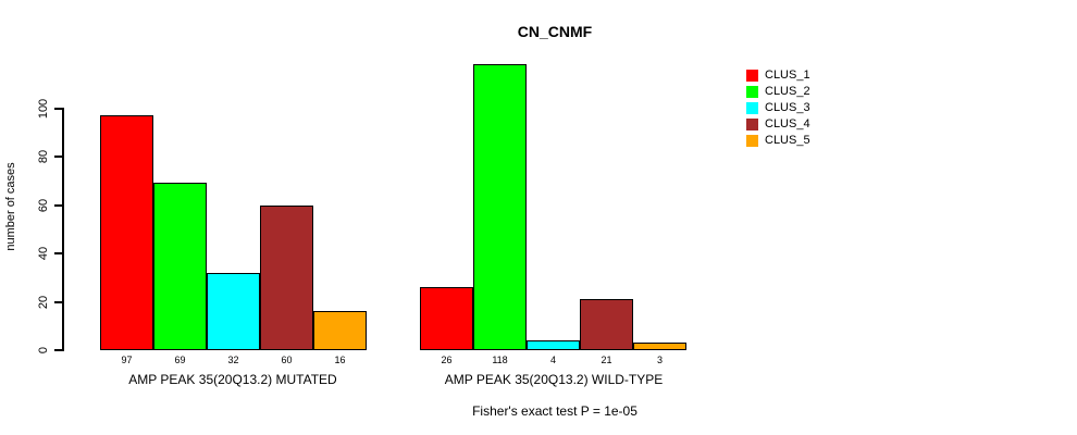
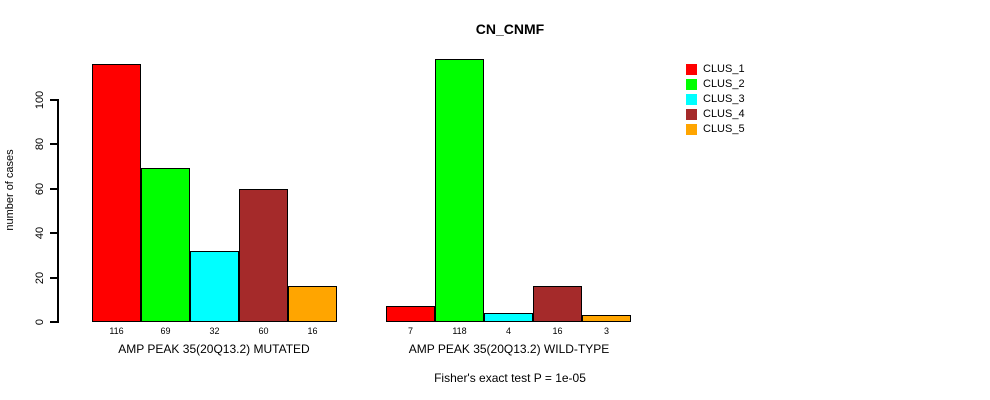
CLUS_1/AMP PEAK 35(20Q13.2) MUTATED: 97 -> 116
CLUS_1/AMP PEAK 35(20Q13.2) WILD-TYPE: 26 -> 7
CLUS_4/AMP PEAK 35(20Q13.2) WILD-TYPE: 21 -> 16
